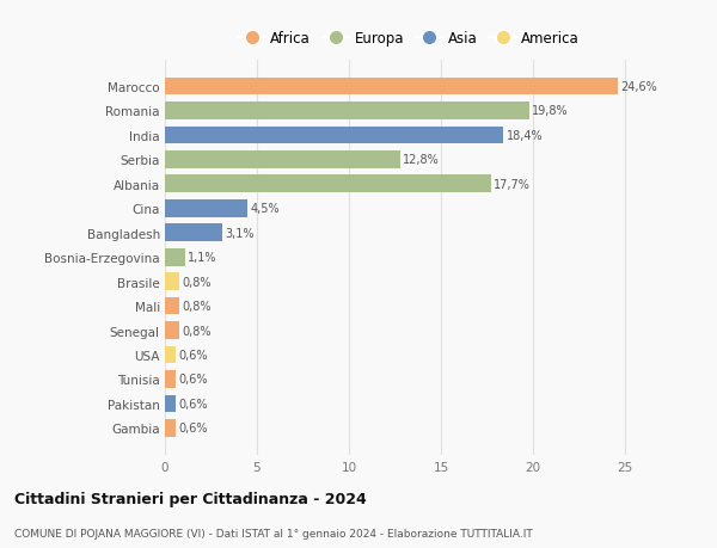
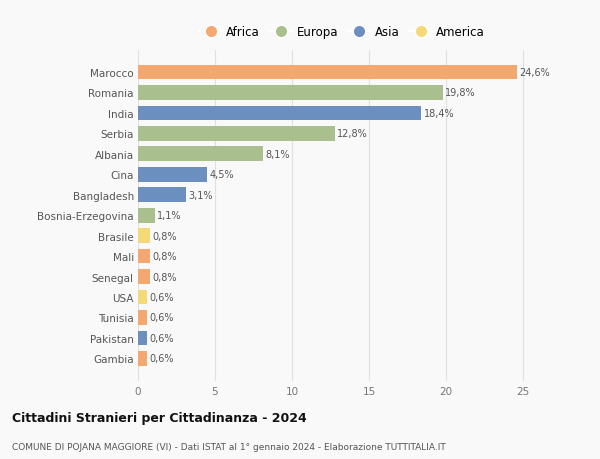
Albania: 17,7% -> 8,1%
